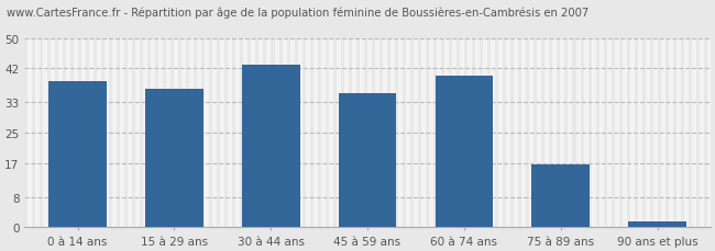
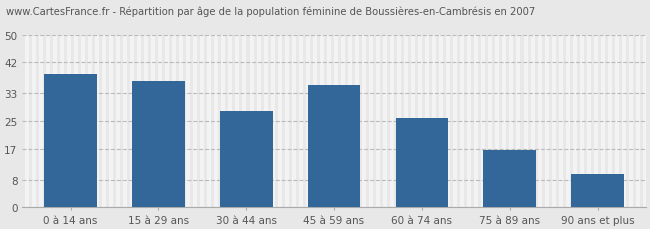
30 à 44 ans: 43.0 -> 28.0
60 à 74 ans: 40.0 -> 26.0
90 ans et plus: 1.5 -> 9.5
